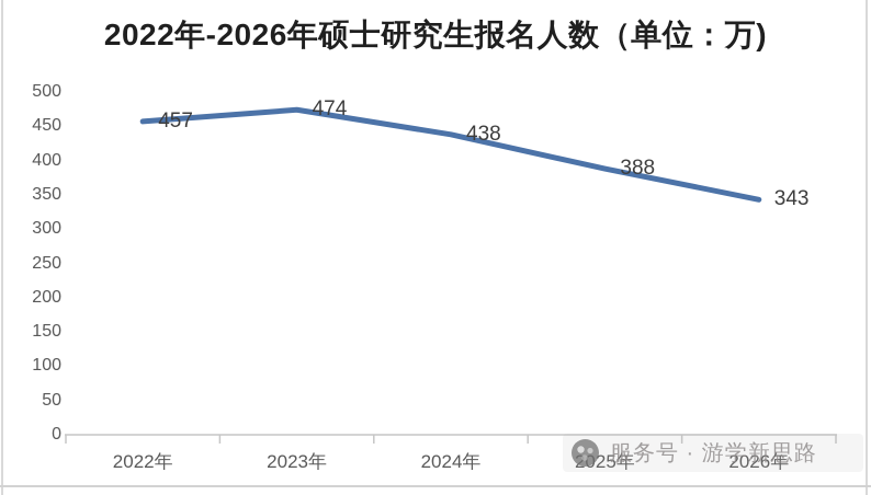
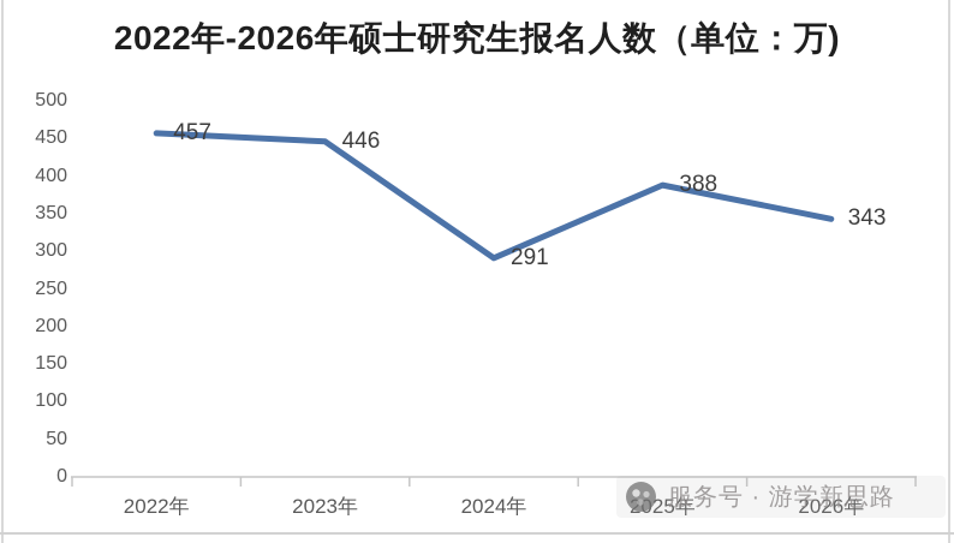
2023年: 474 -> 446
2024年: 438 -> 291
